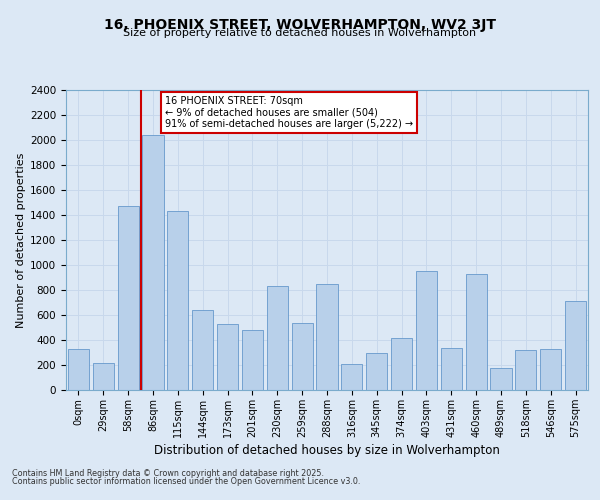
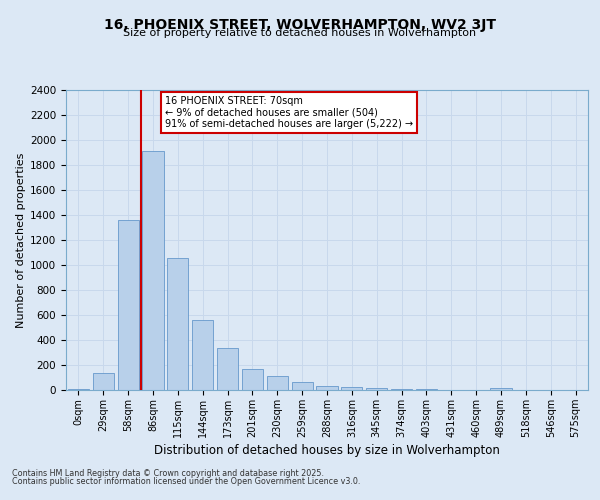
0sqm: 330 -> 10
29sqm: 220 -> 140
58sqm: 1470 -> 1360
86sqm: 2040 -> 1910
115sqm: 1430 -> 1060
144sqm: 640 -> 560
173sqm: 530 -> 340
201sqm: 480 -> 170
230sqm: 830 -> 110
259sqm: 540 -> 60
288sqm: 850 -> 40
316sqm: 210 -> 30
345sqm: 300 -> 20
374sqm: 420 -> 10
403sqm: 950 -> 0
431sqm: 340 -> 0
460sqm: 930 -> 0
489sqm: 180 -> 20
518sqm: 320 -> 0
546sqm: 330 -> 0
575sqm: 710 -> 0
